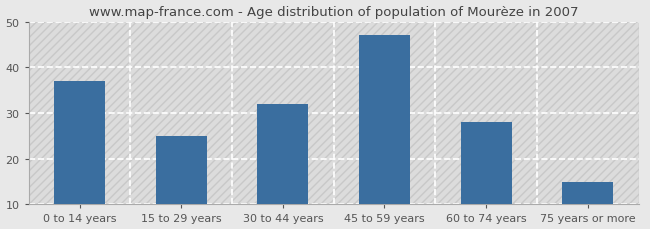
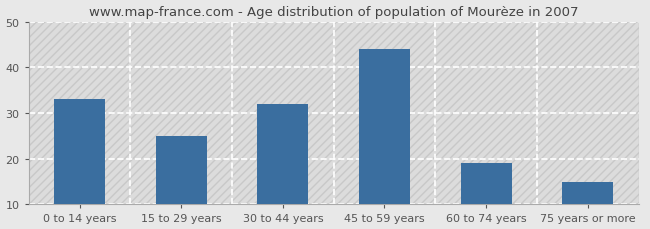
0 to 14 years: 37 -> 33
45 to 59 years: 47 -> 44
60 to 74 years: 28 -> 19
